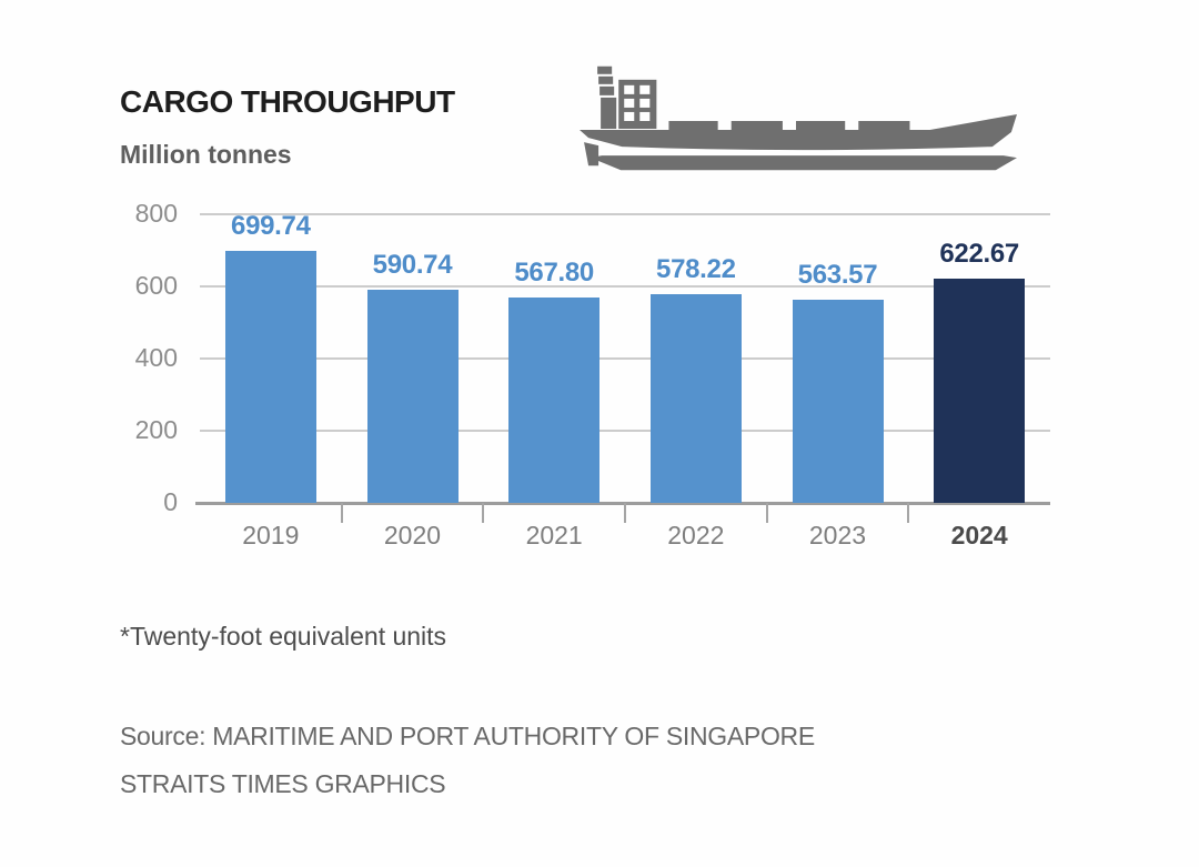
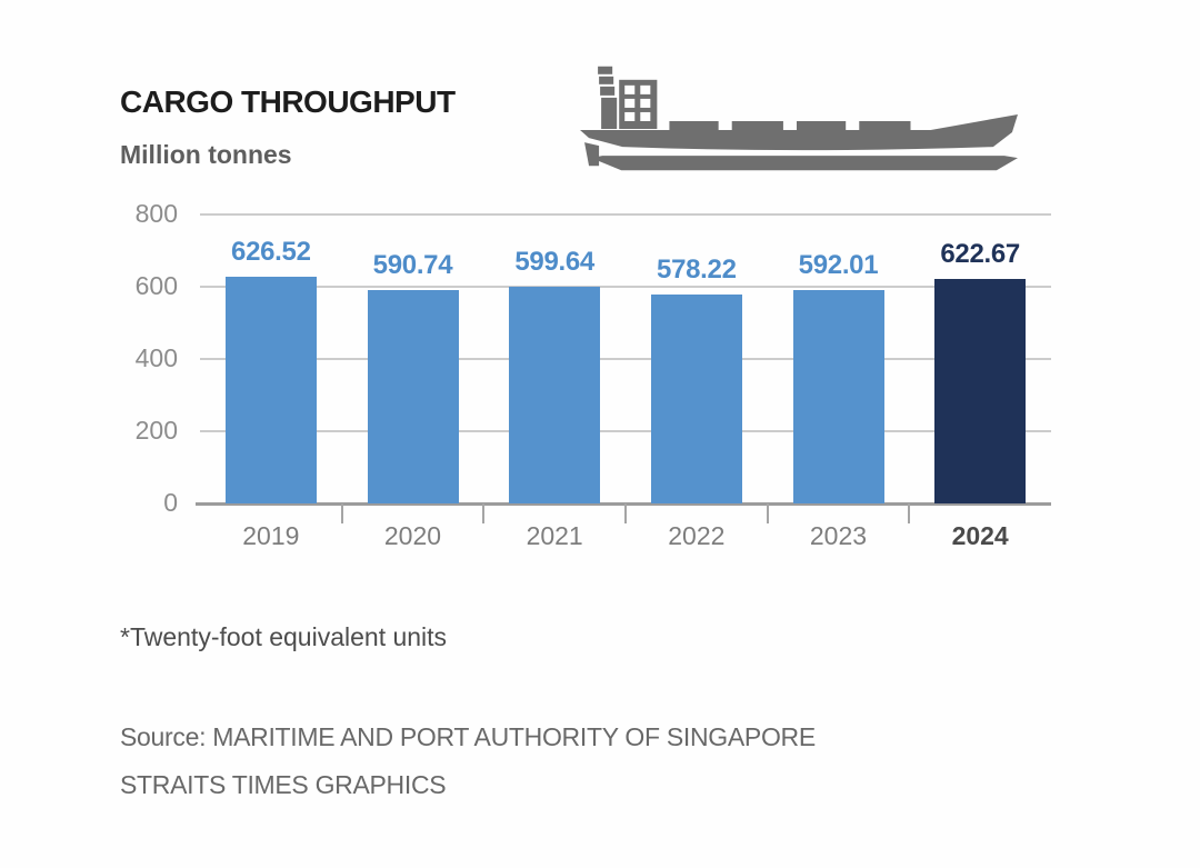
2019: 699.74 -> 626.52
2021: 567.80 -> 599.64
2023: 563.57 -> 592.01
